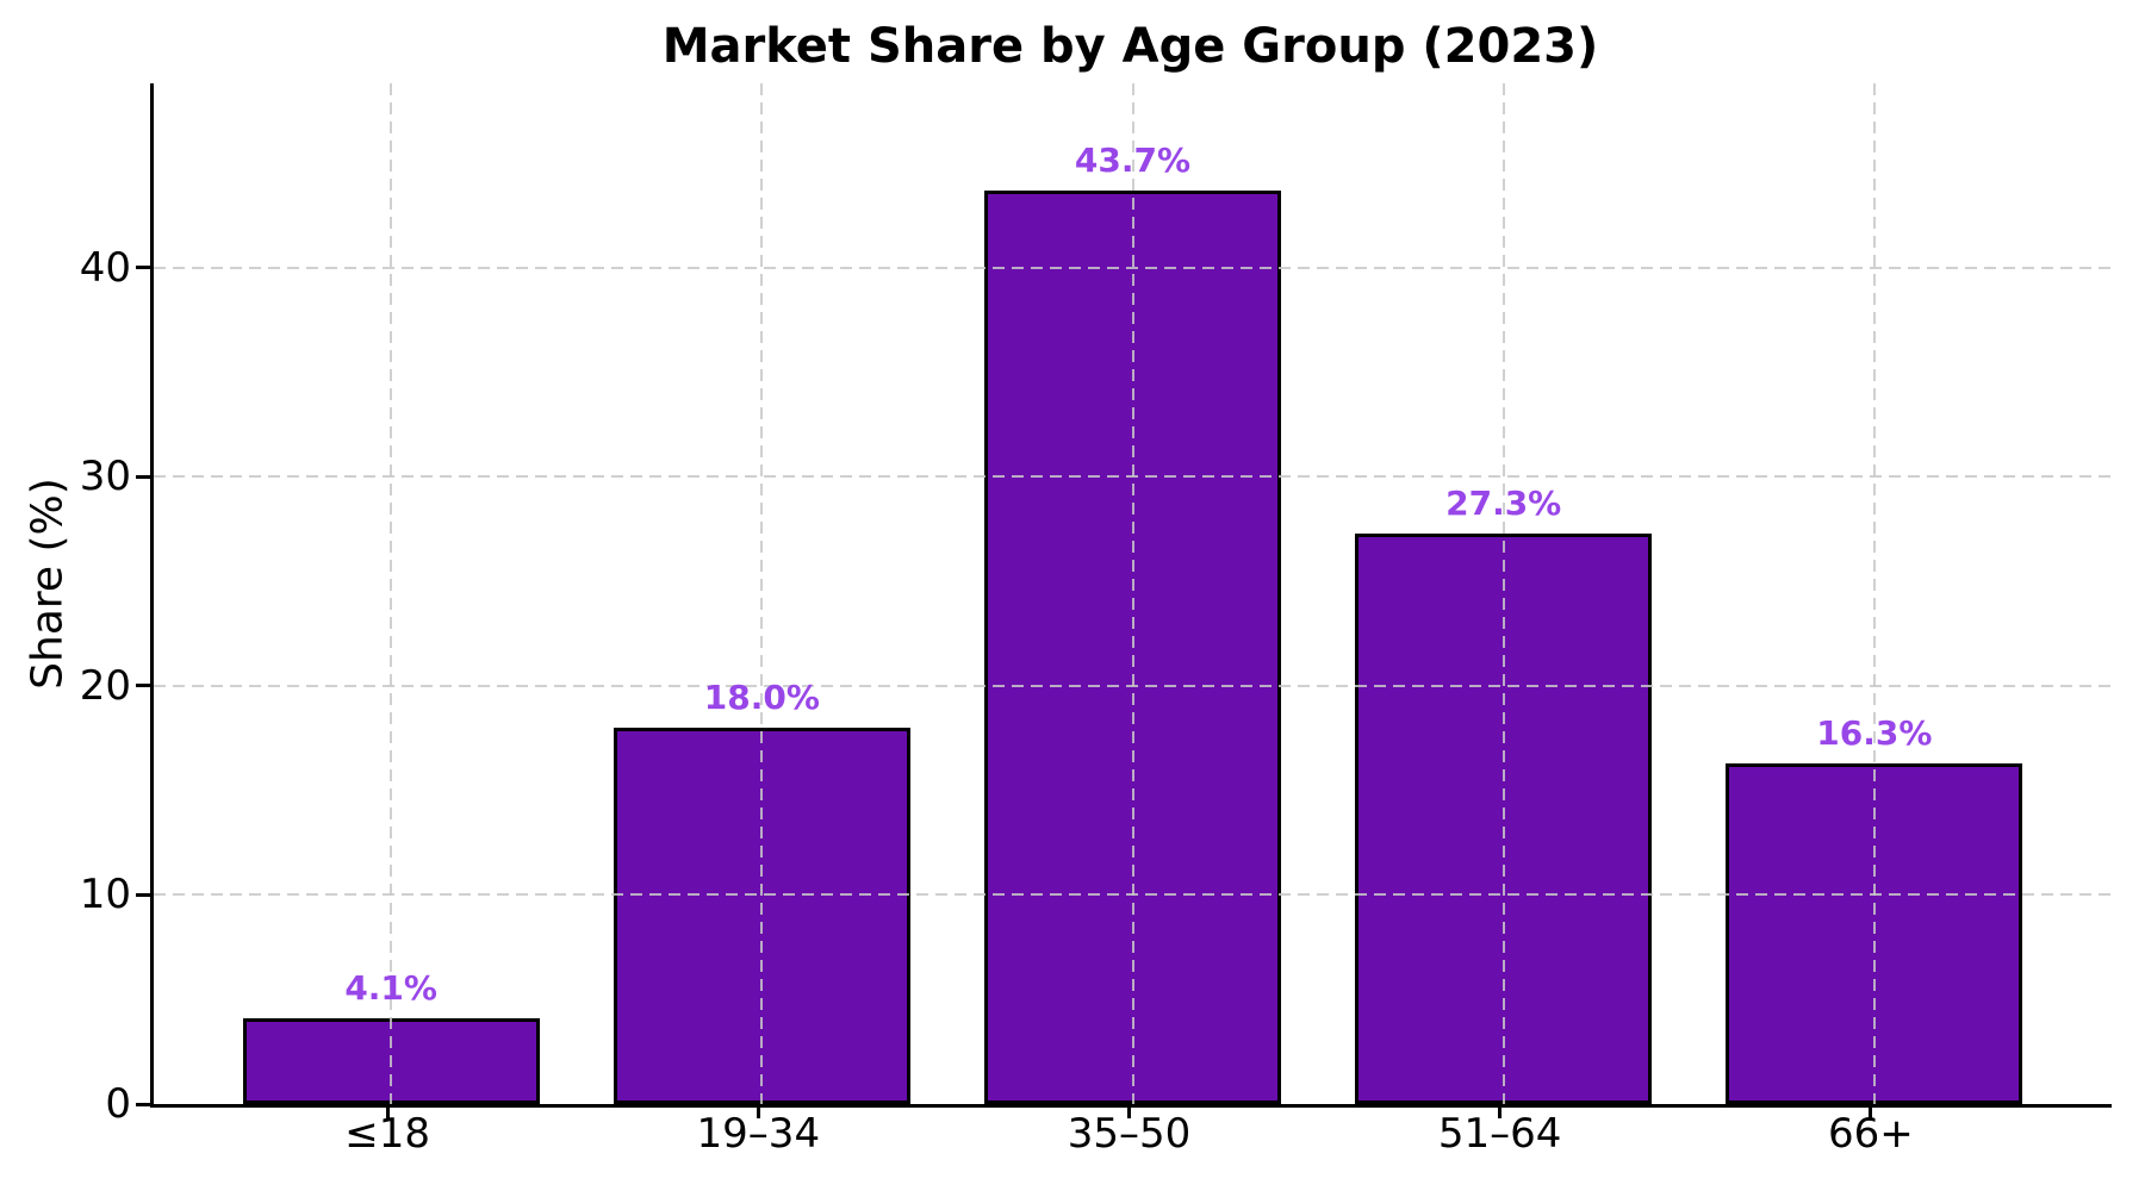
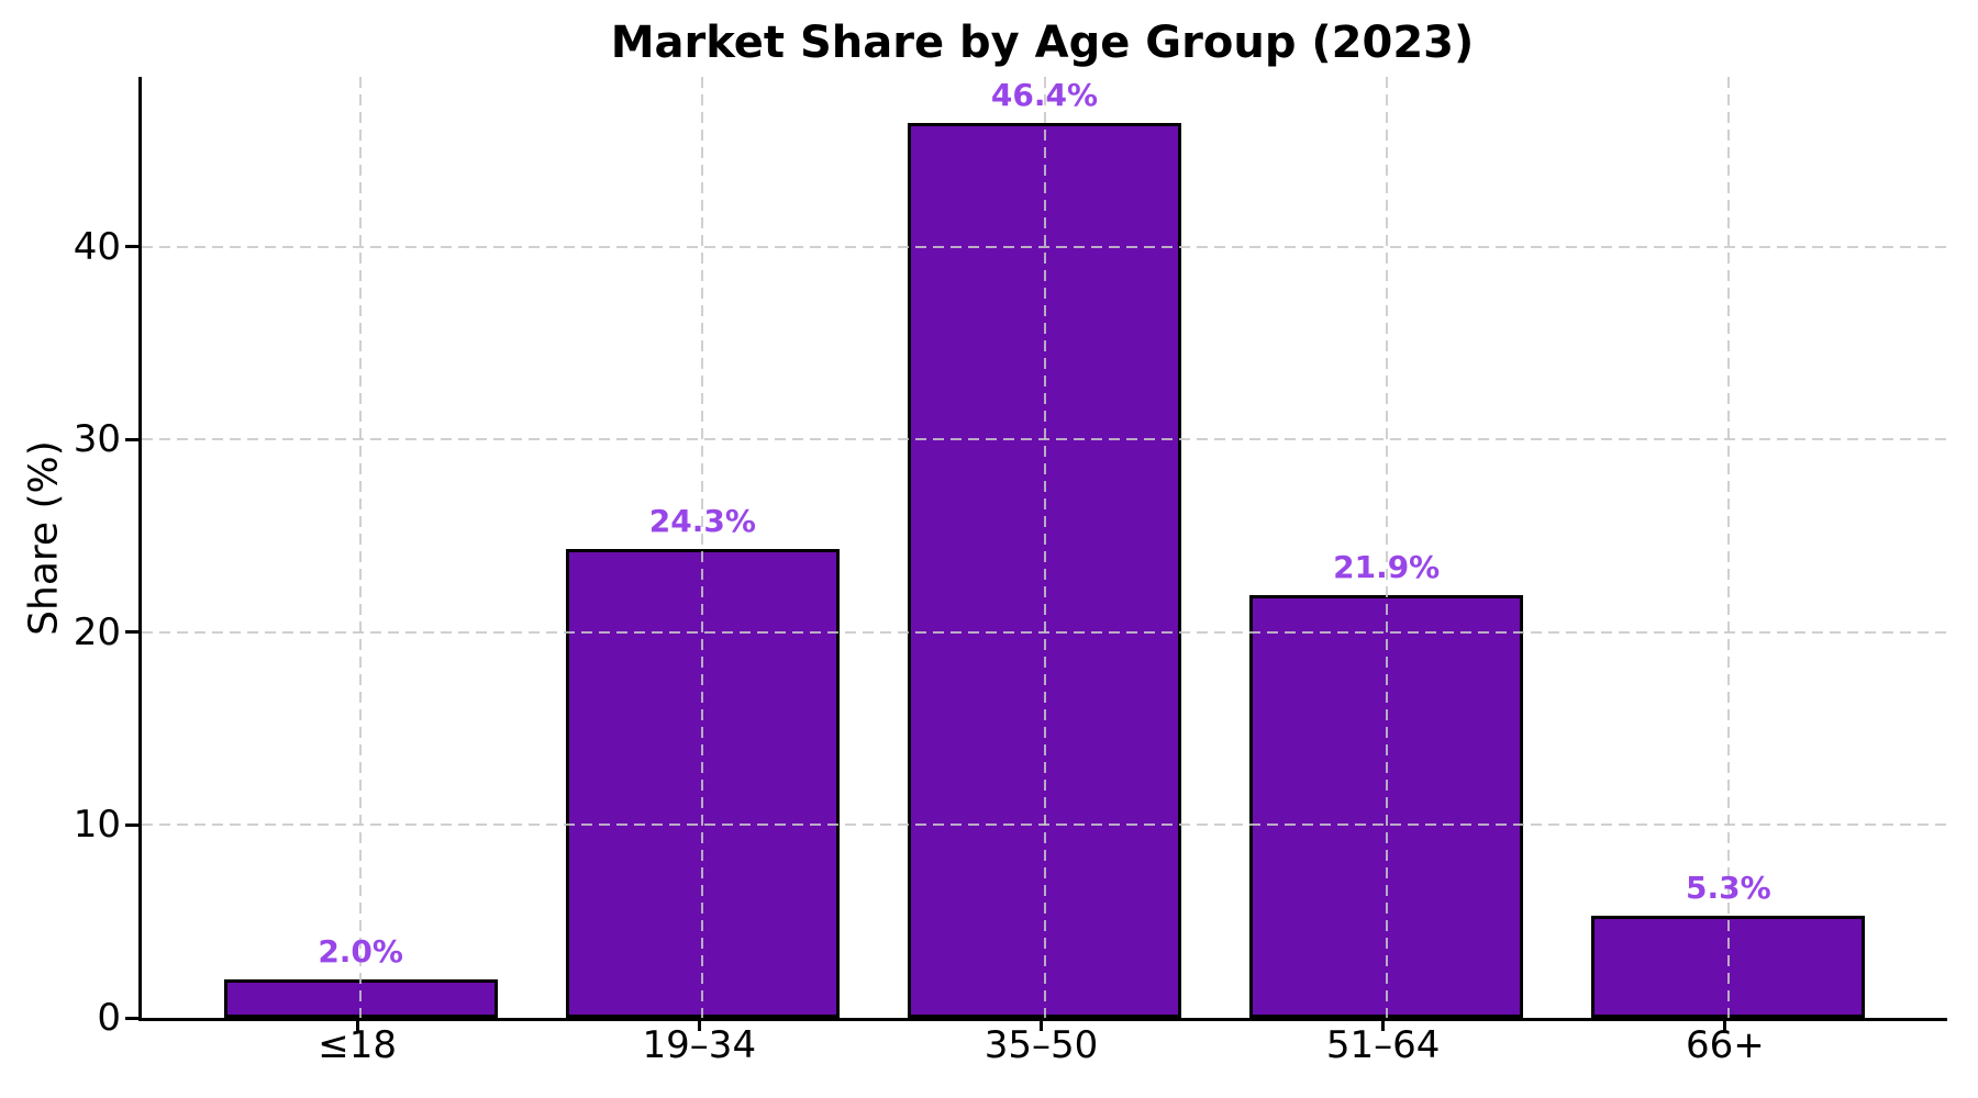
≤18: 4.1% -> 2.0%
19–34: 18.0% -> 24.3%
35–50: 43.7% -> 46.4%
51–64: 27.3% -> 21.9%
66+: 16.3% -> 5.3%
